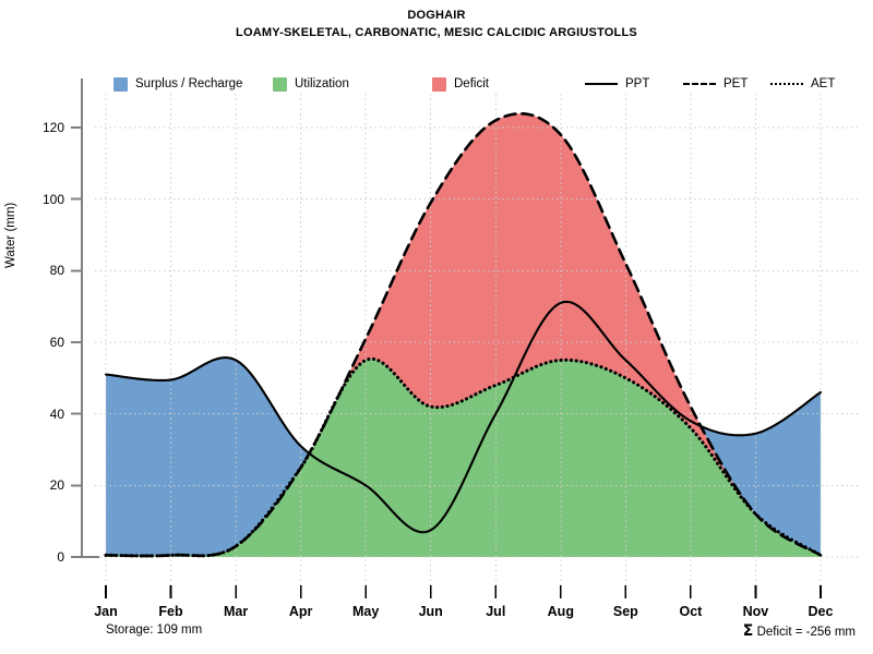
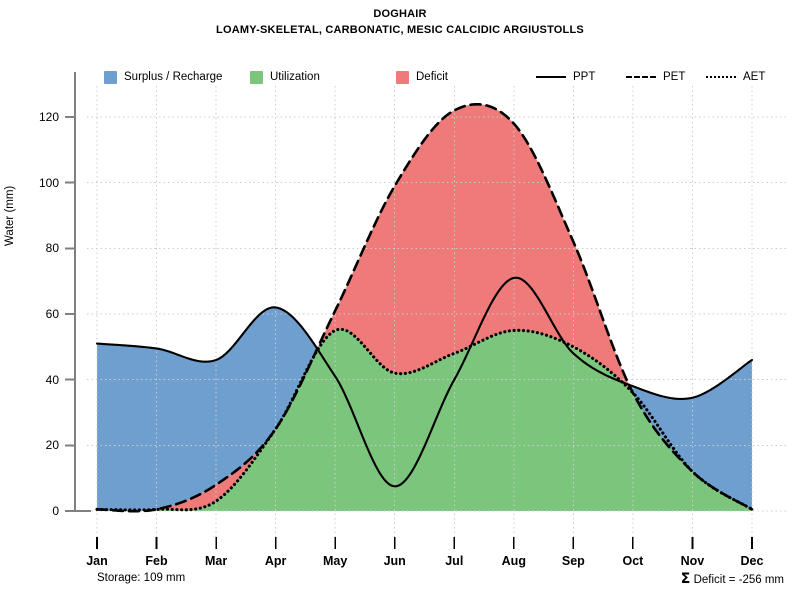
PPT/Mar: 55 -> 46
PET/Mar: 3 -> 8
PPT/Apr: 31 -> 62
PPT/May: 20 -> 41
PPT/Sep: 55 -> 48
PET/Oct: 42 -> 36
